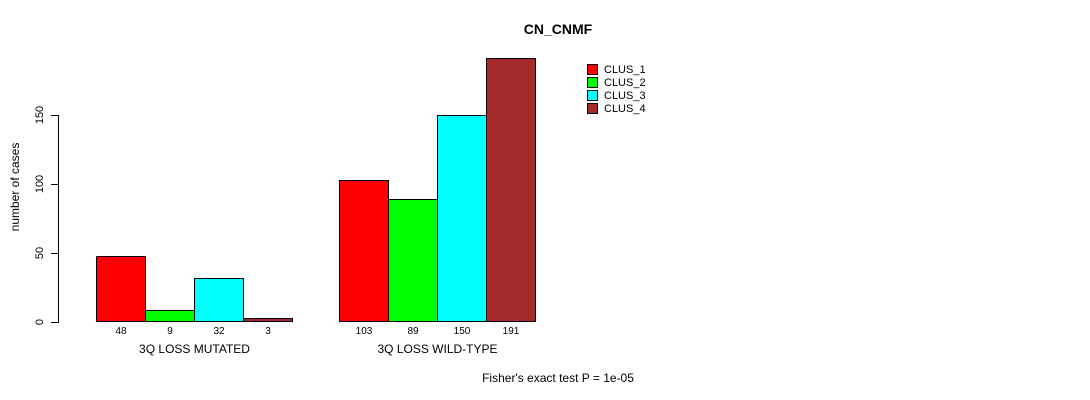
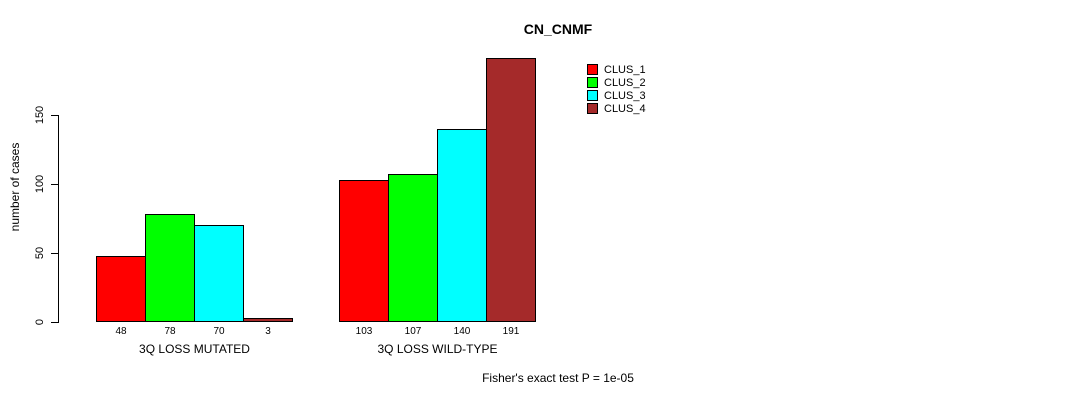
CLUS_2/3Q LOSS MUTATED: 9 -> 78
CLUS_3/3Q LOSS MUTATED: 32 -> 70
CLUS_2/3Q LOSS WILD-TYPE: 89 -> 107
CLUS_3/3Q LOSS WILD-TYPE: 150 -> 140
